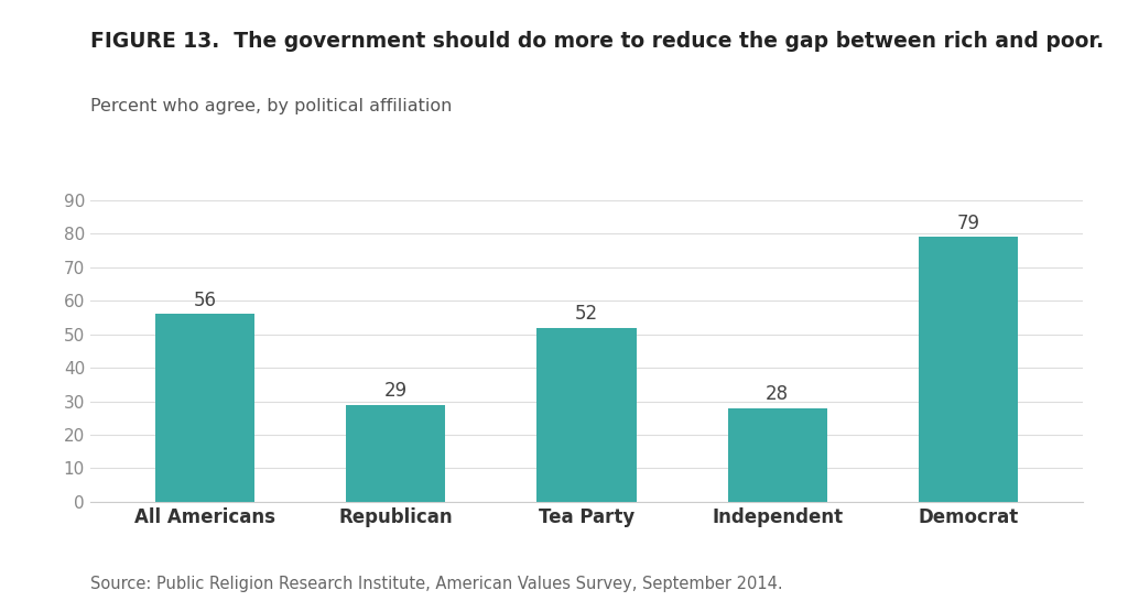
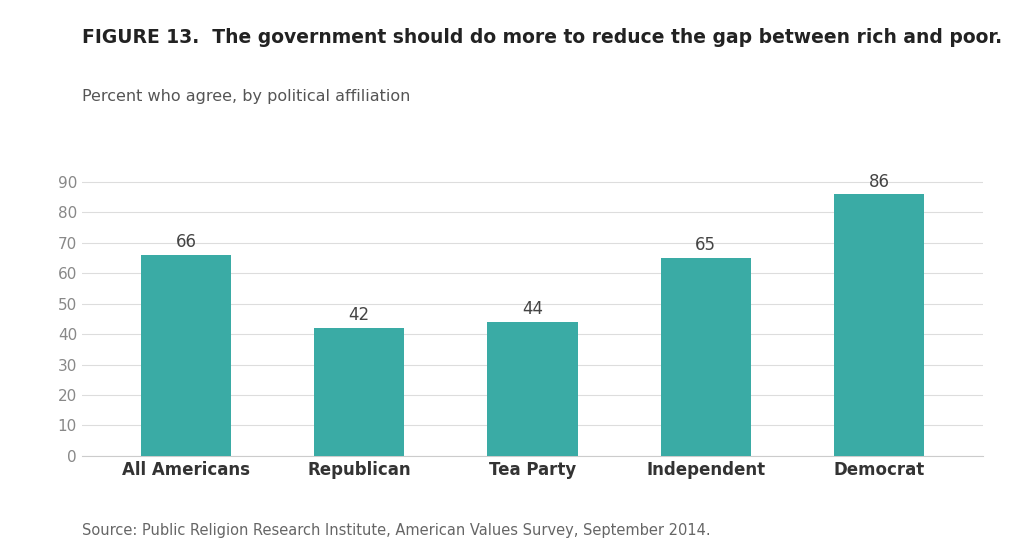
All Americans: 56 -> 66
Republican: 29 -> 42
Tea Party: 52 -> 44
Independent: 28 -> 65
Democrat: 79 -> 86
